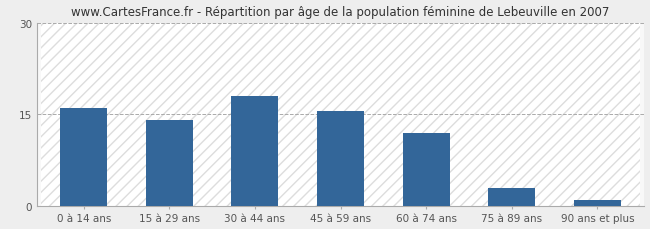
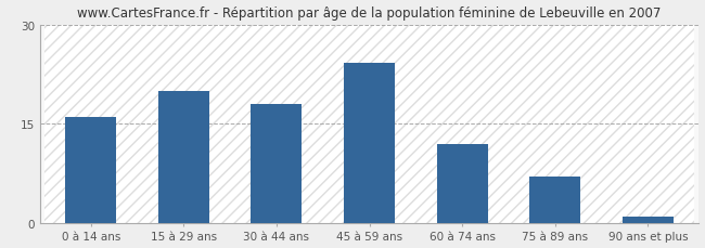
15 à 29 ans: 14.0 -> 20.0
45 à 59 ans: 15.5 -> 24.2
75 à 89 ans: 3.0 -> 7.0
